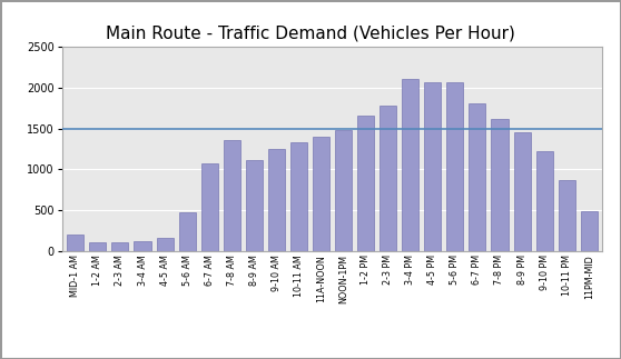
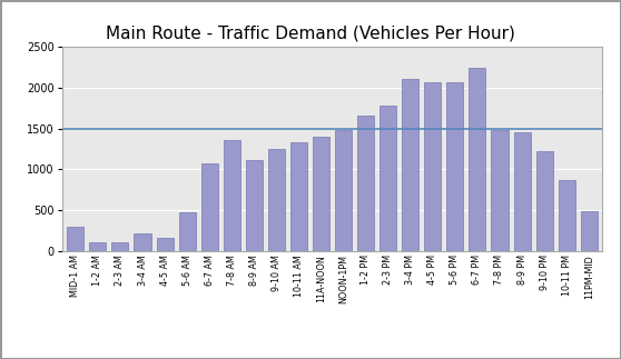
MID-1 AM: 200 -> 300
3-4 AM: 120 -> 220
6-7 PM: 1810 -> 2240
7-8 PM: 1620 -> 1480
